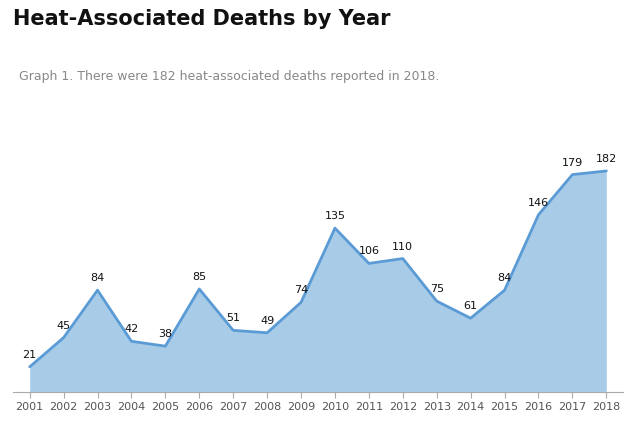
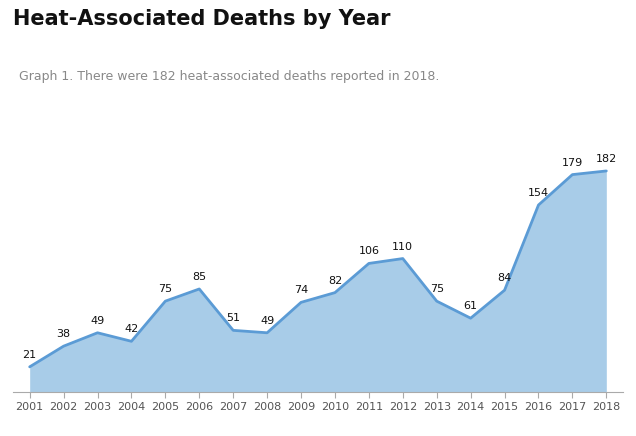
2002: 45 -> 38
2003: 84 -> 49
2005: 38 -> 75
2010: 135 -> 82
2016: 146 -> 154
